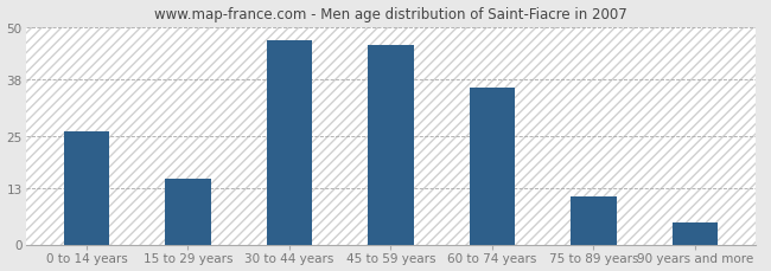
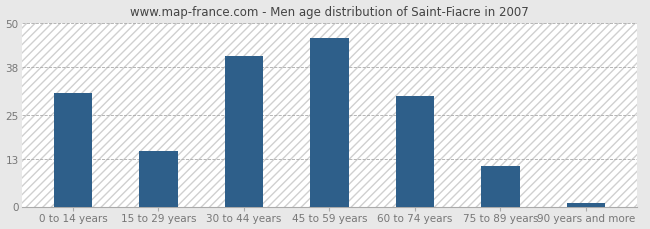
0 to 14 years: 26 -> 31
30 to 44 years: 47 -> 41
60 to 74 years: 36 -> 30
90 years and more: 5 -> 1
